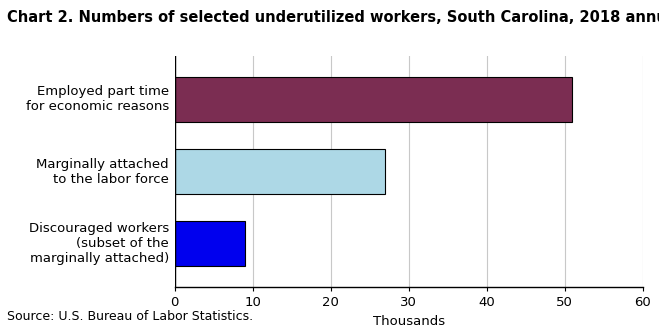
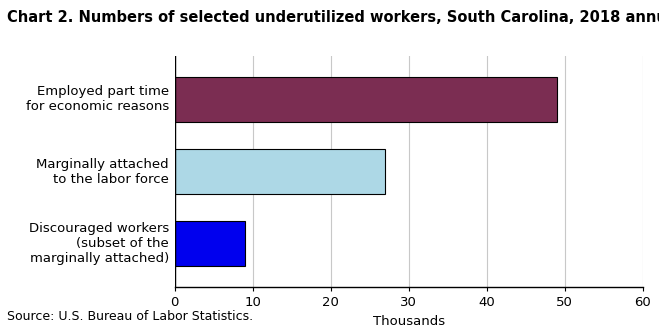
Employed part time for economic reasons: 51 -> 49
